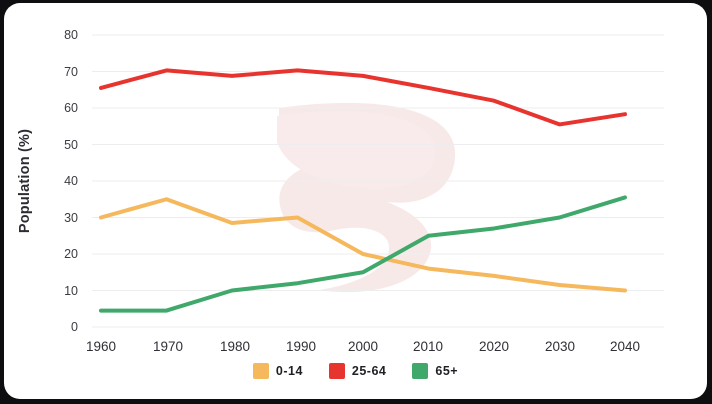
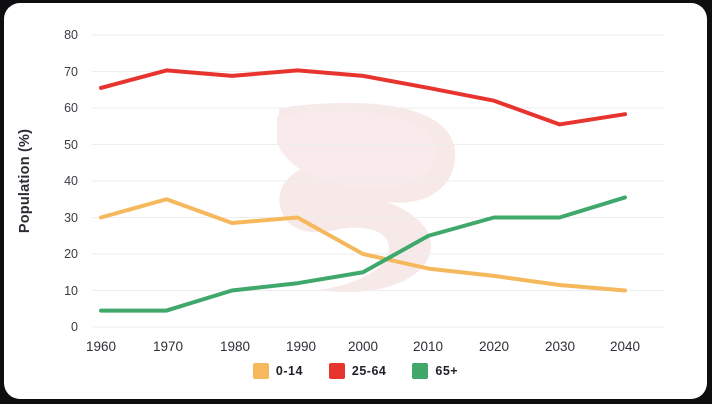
65+/2020: 27 -> 30
